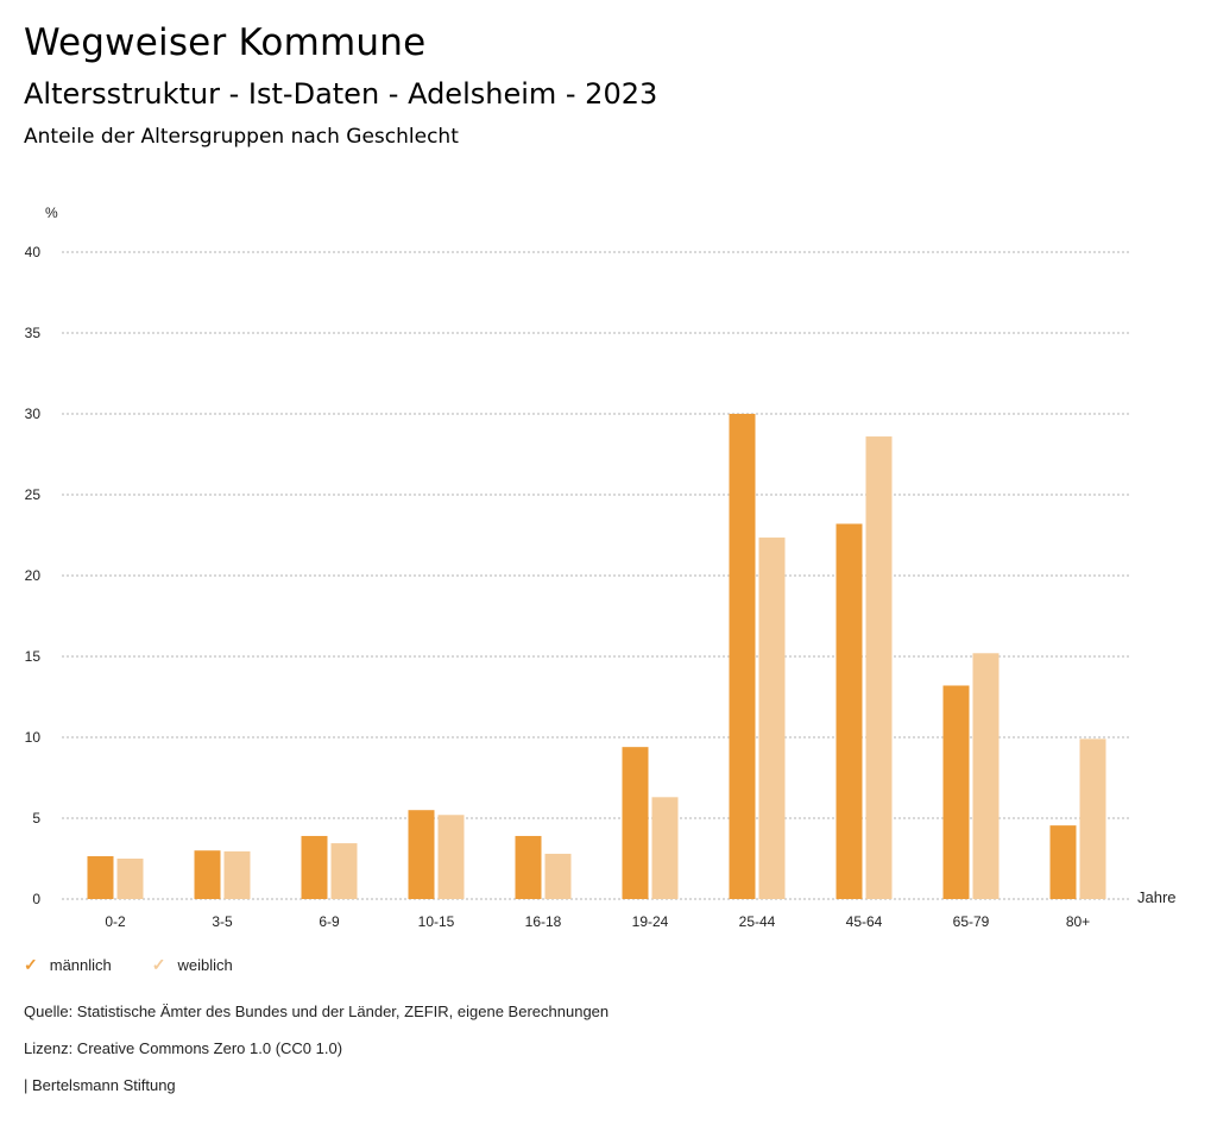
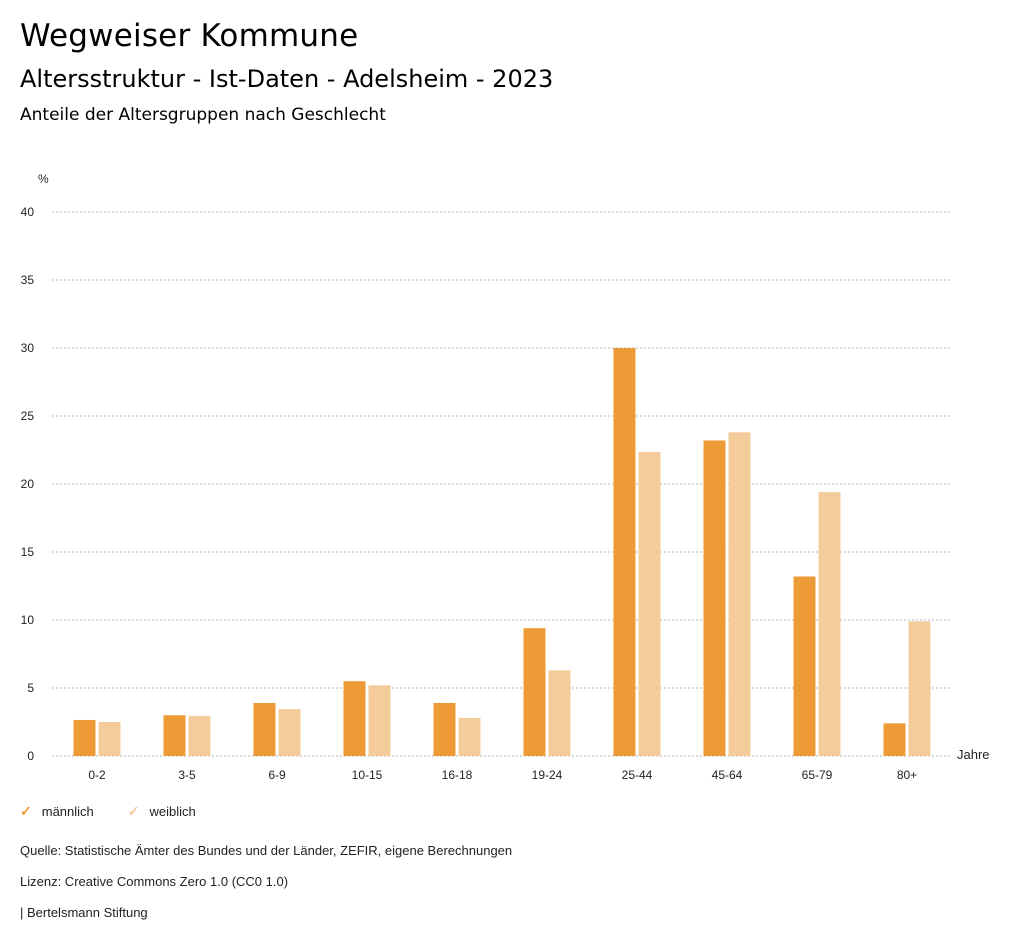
weiblich/45-64: 28.6 -> 23.8
weiblich/65-79: 15.2 -> 19.4
männlich/80+: 4.5 -> 2.4
